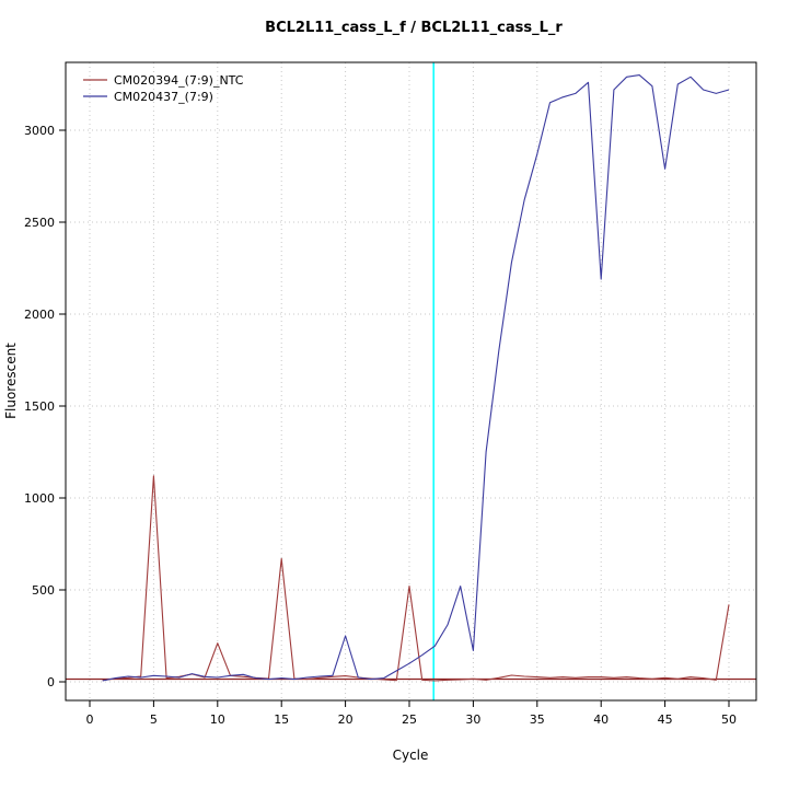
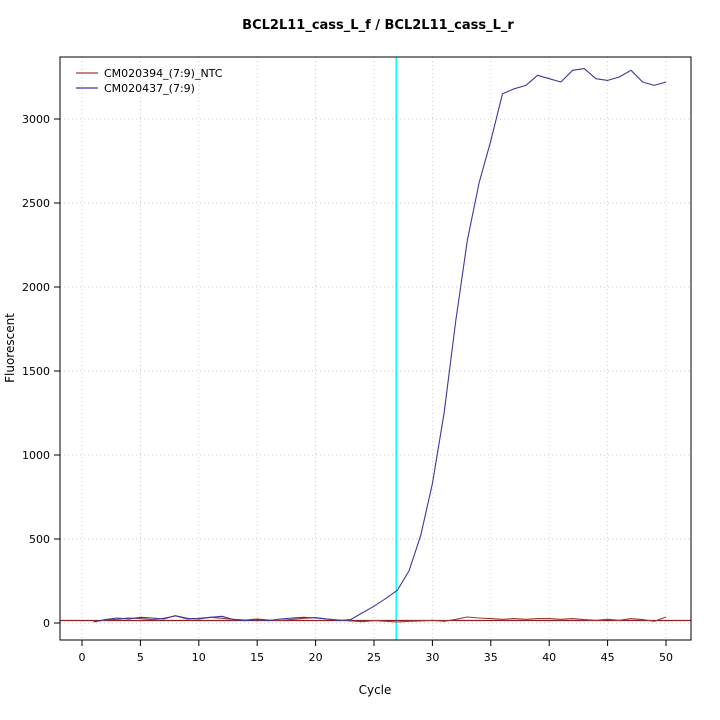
CM020394_(7:9)_NTC/5: 1120 -> 30
CM020394_(7:9)_NTC/10: 210 -> 30
CM020394_(7:9)_NTC/15: 670 -> 20
CM020437_(7:9)/20: 250 -> 30
CM020394_(7:9)_NTC/25: 520 -> 10
CM020437_(7:9)/30: 170 -> 830
CM020437_(7:9)/40: 2190 -> 3240
CM020437_(7:9)/45: 2790 -> 3230
CM020394_(7:9)_NTC/50: 420 -> 40
